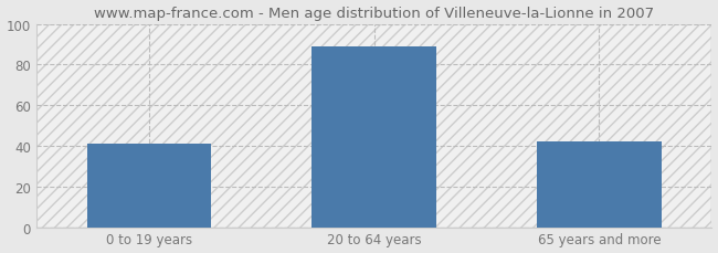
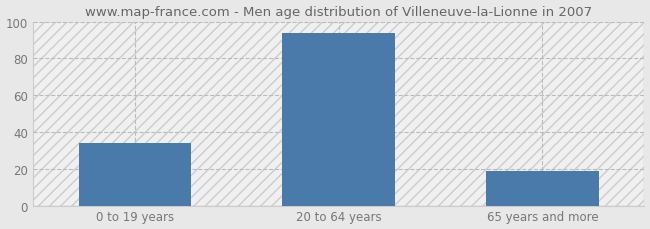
0 to 19 years: 41 -> 34
20 to 64 years: 89 -> 94
65 years and more: 42 -> 19
